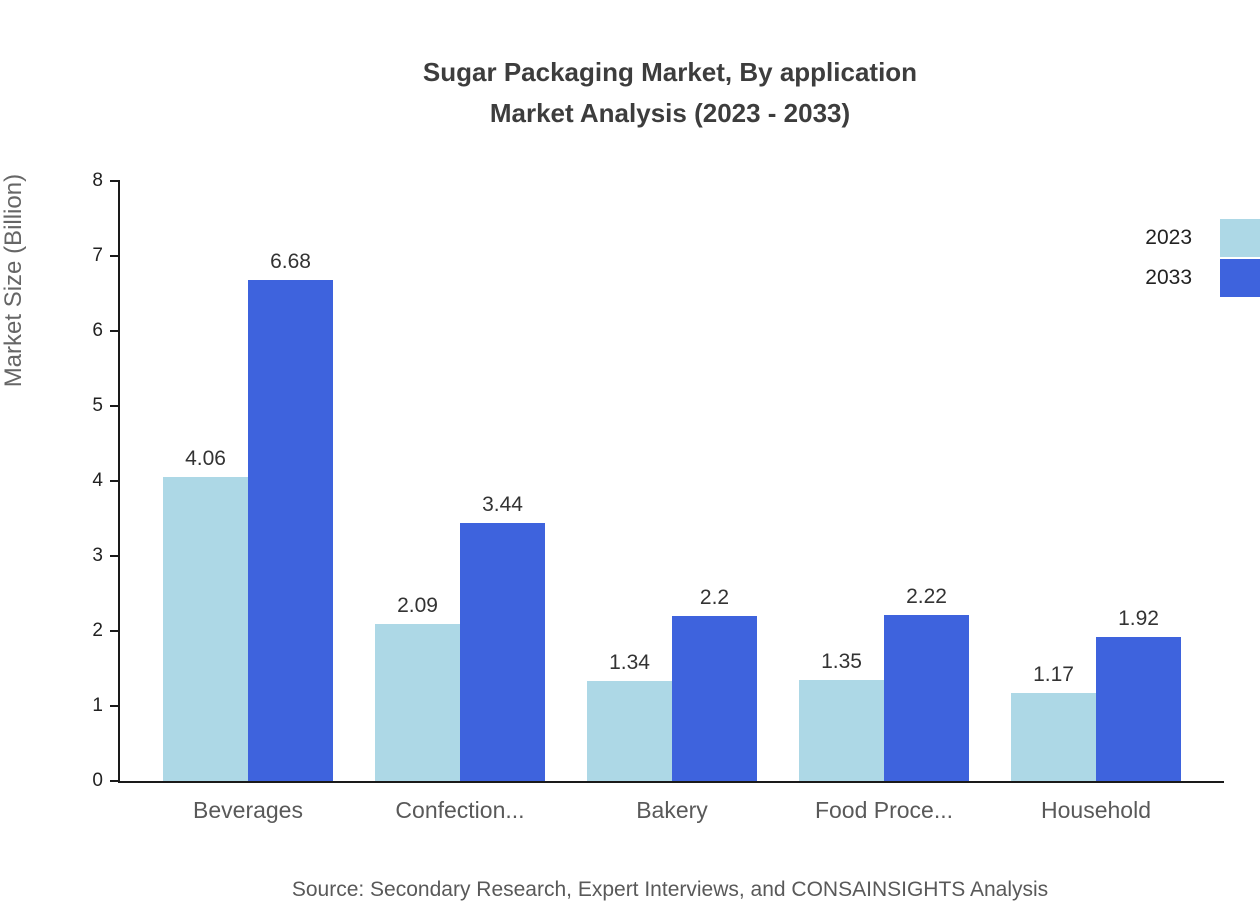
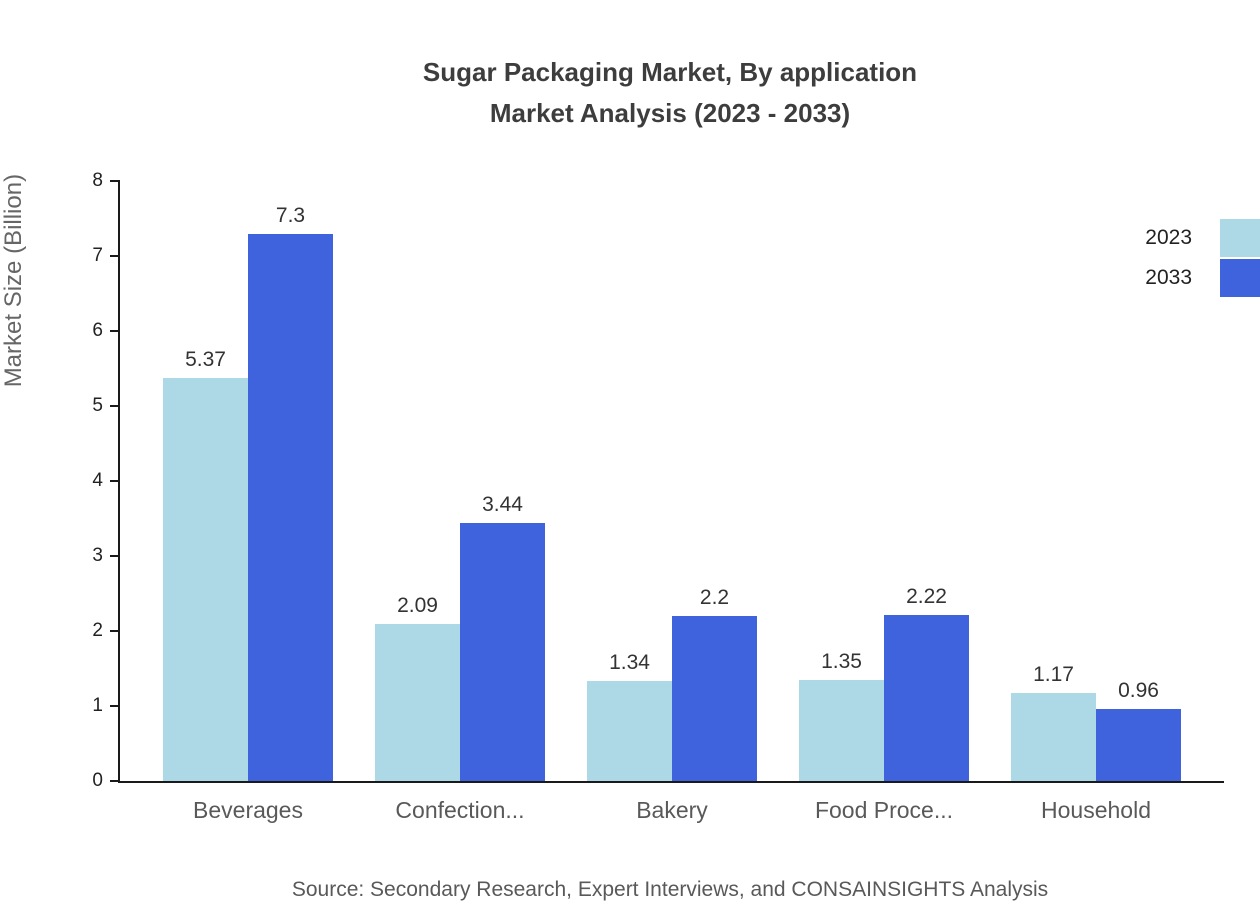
2023/Beverages: 4.06 -> 5.37
2033/Beverages: 6.68 -> 7.3
2033/Household: 1.92 -> 0.96
